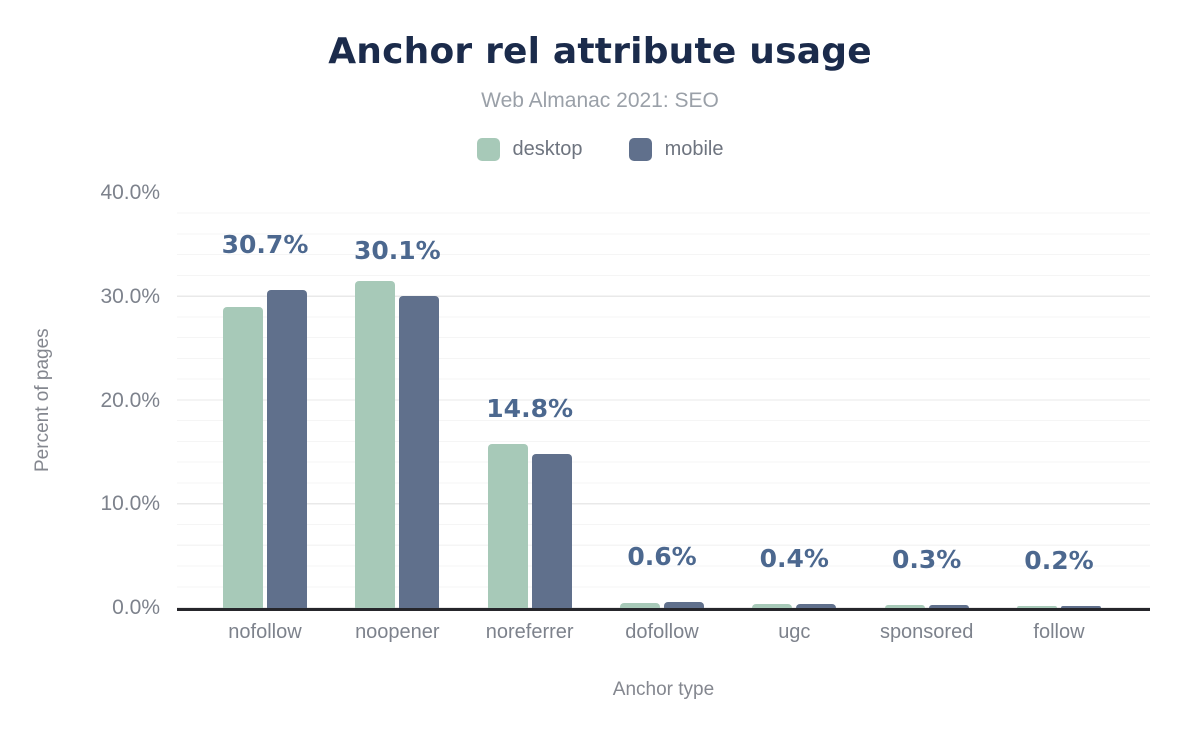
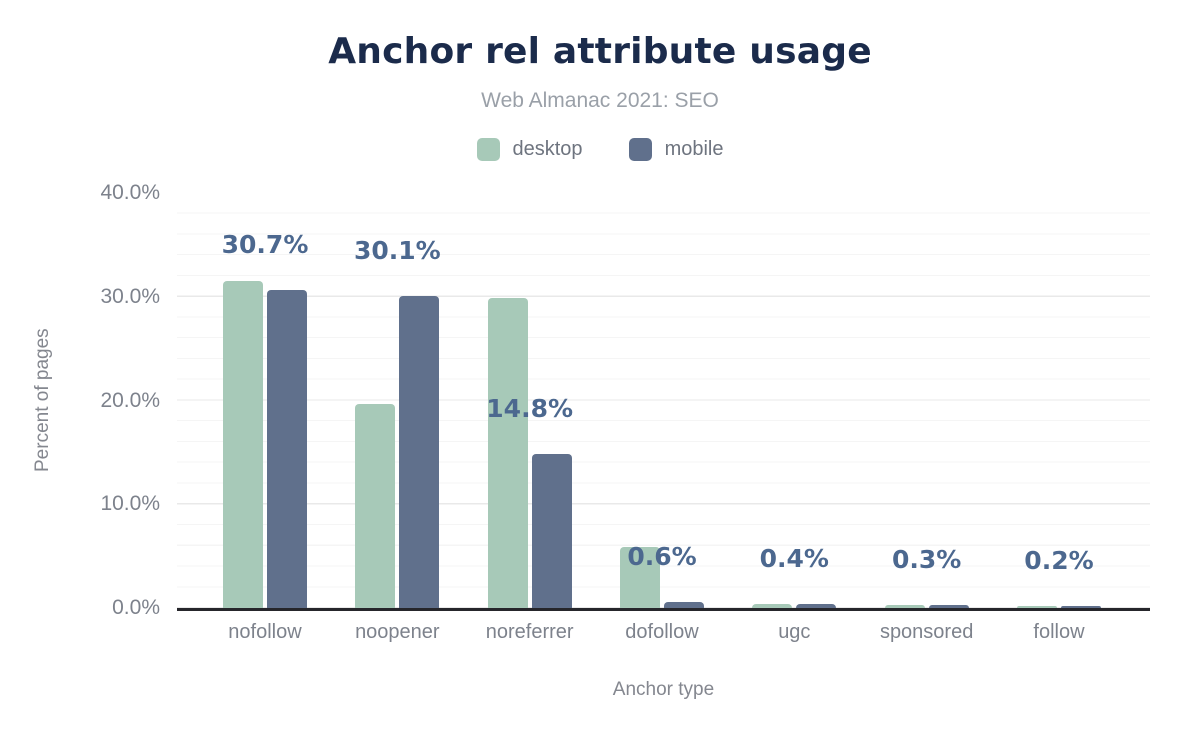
desktop/nofollow: 29.0% -> 31.5%
desktop/noopener: 31.5% -> 19.7%
desktop/noreferrer: 15.8% -> 29.9%
desktop/dofollow: 0.5% -> 5.9%
